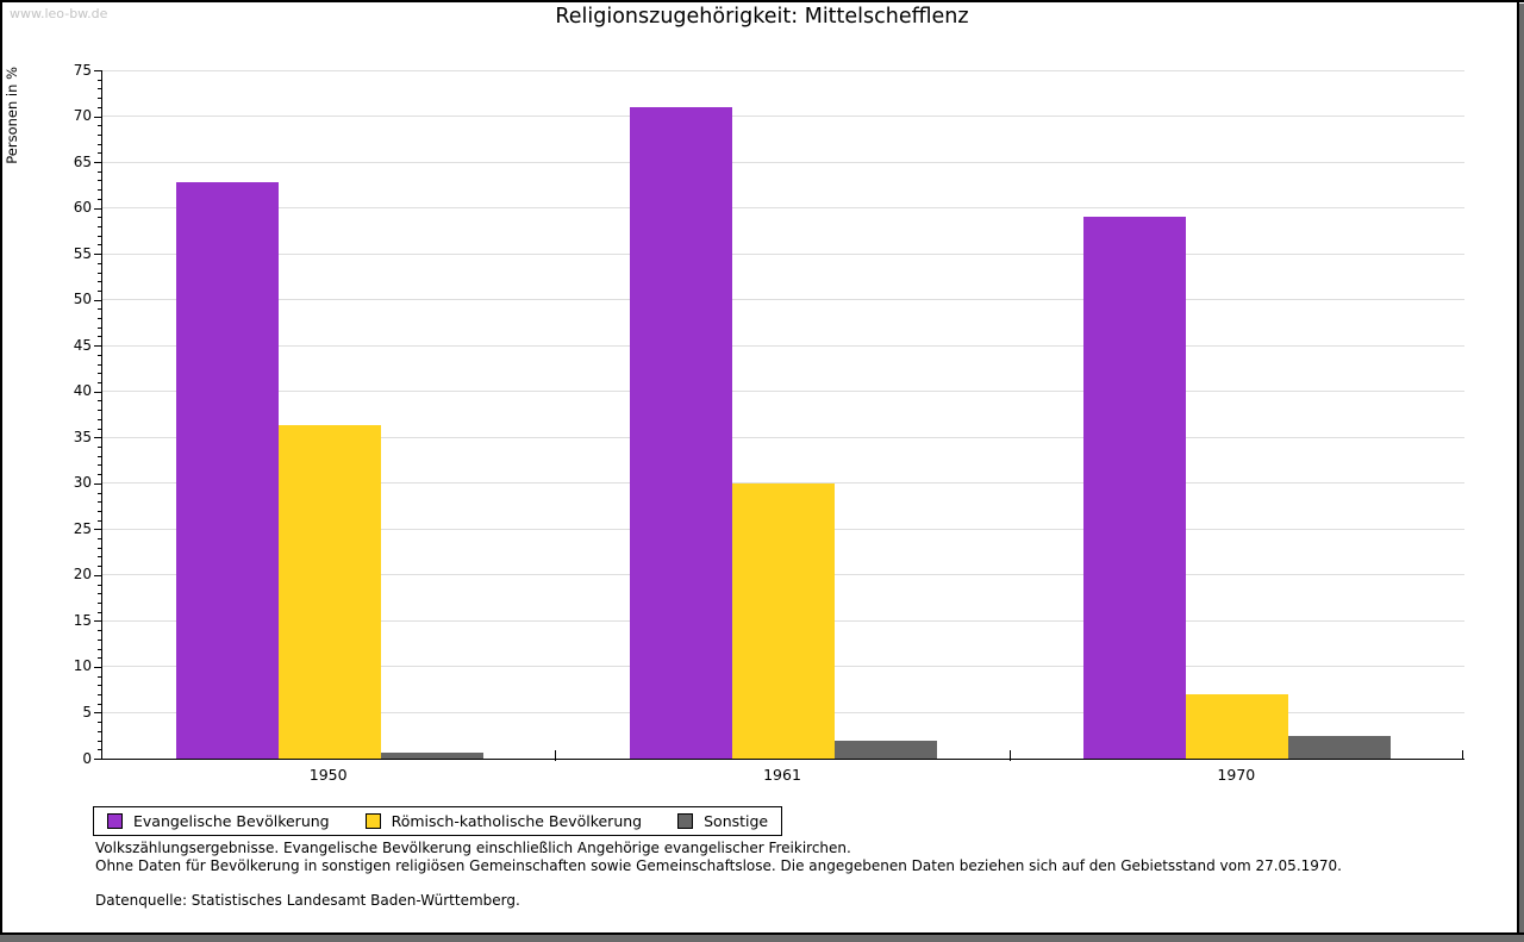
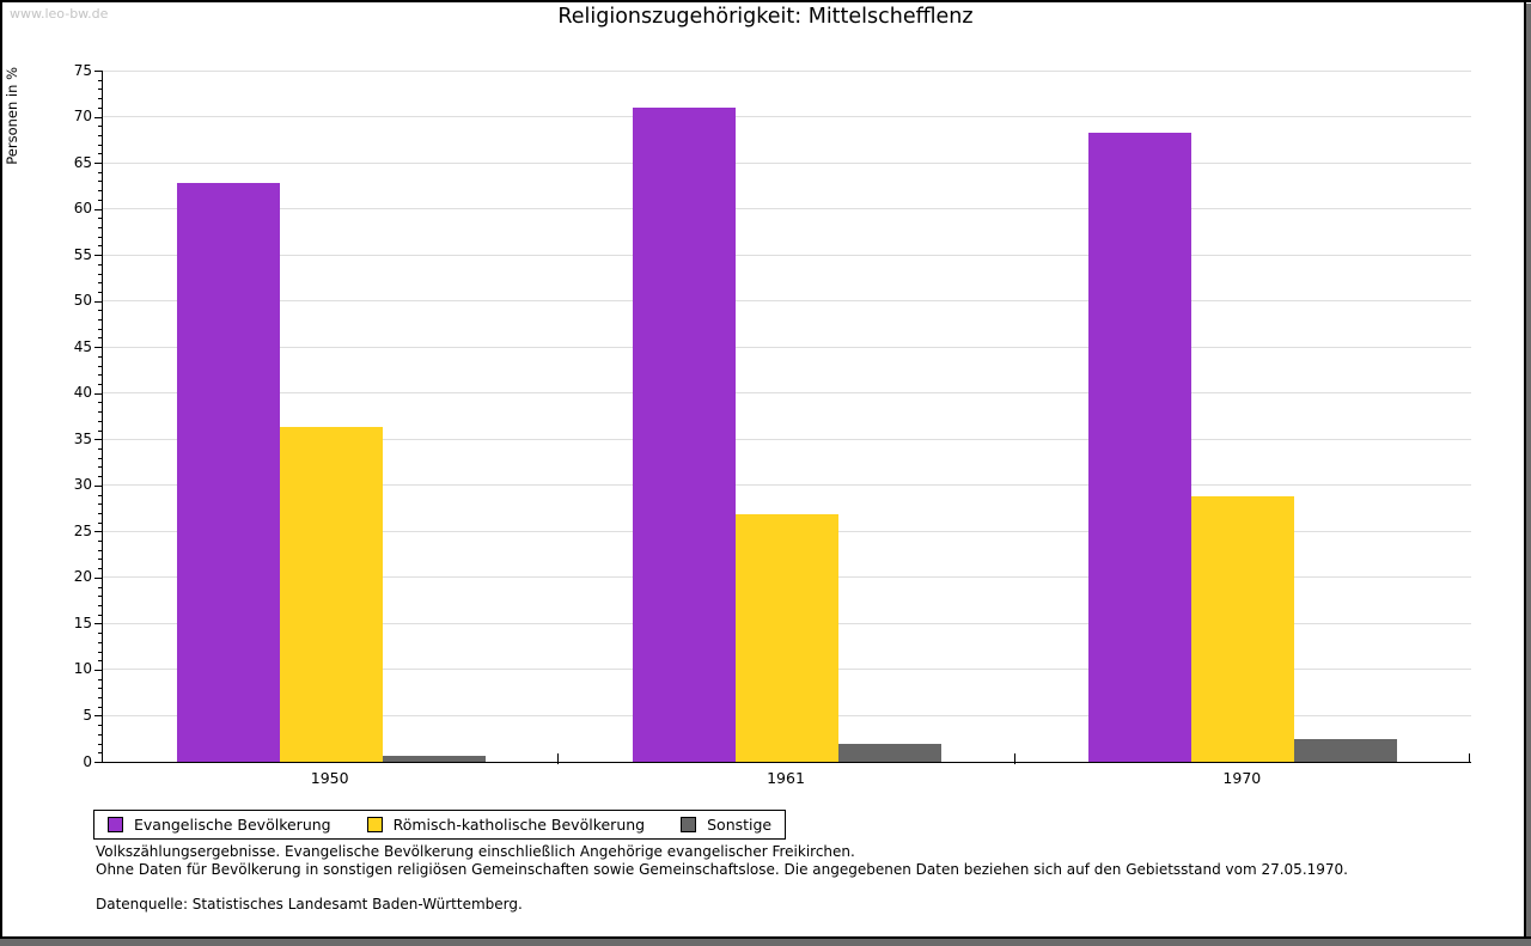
Römisch-katholische Bevölkerung/1961: 30 -> 27
Evangelische Bevölkerung/1970: 59 -> 68
Römisch-katholische Bevölkerung/1970: 7 -> 29
